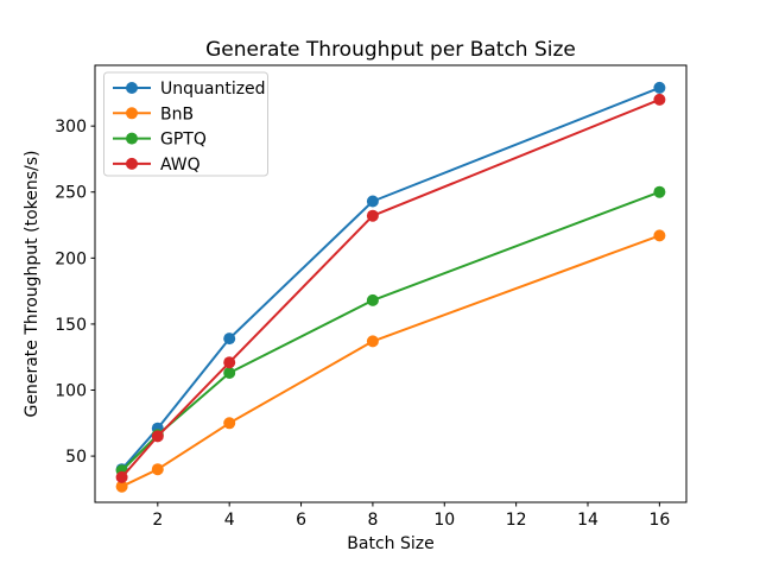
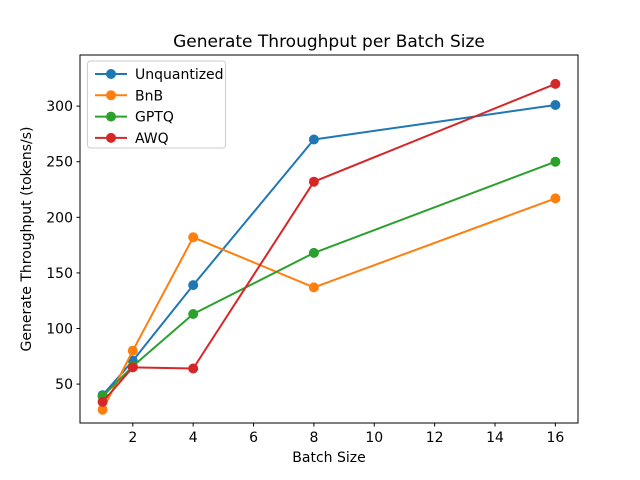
BnB/2: 40 -> 80
BnB/4: 75 -> 182
AWQ/4: 121 -> 64
Unquantized/8: 243 -> 270
Unquantized/16: 329 -> 301
